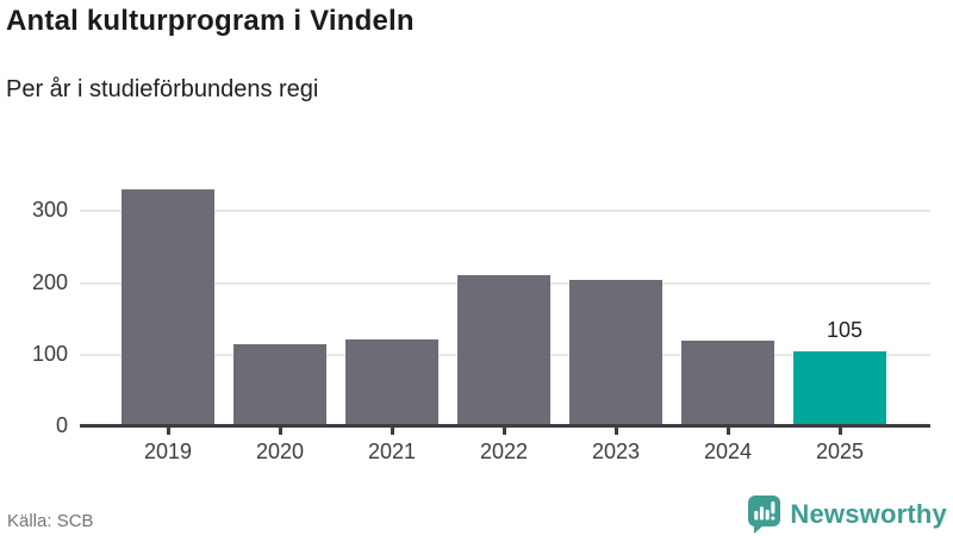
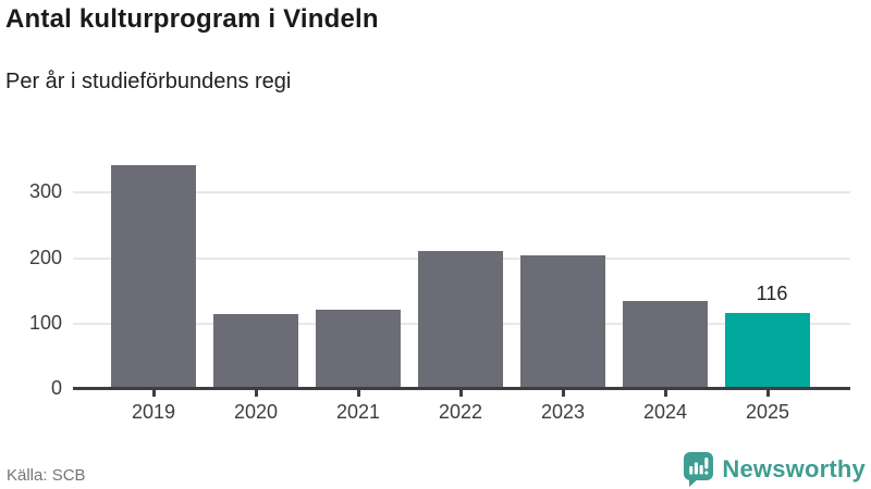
2019: 330 -> 340
2024: 120 -> 130
2025: 105 -> 116
